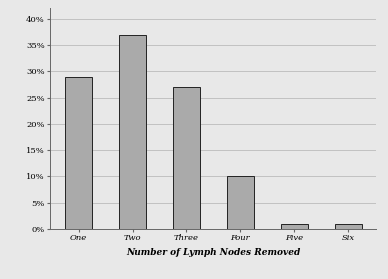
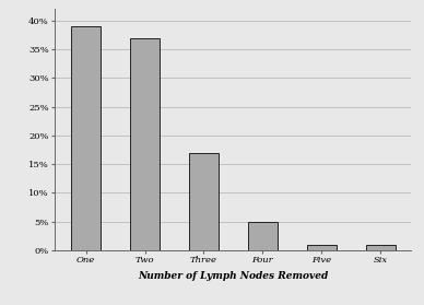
One: 29% -> 39%
Three: 27% -> 17%
Four: 10% -> 5%
